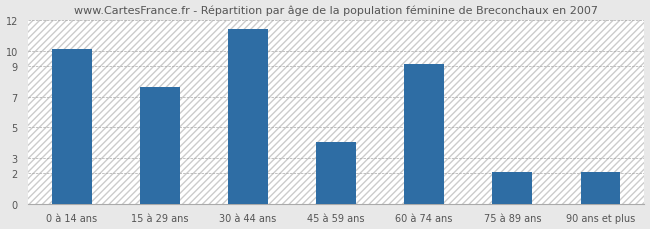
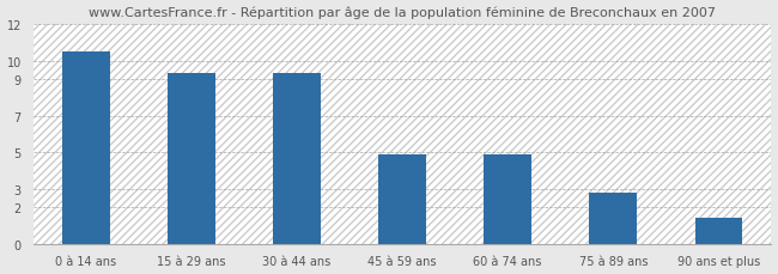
0 à 14 ans: 10.1 -> 10.5
15 à 29 ans: 7.6 -> 9.3
30 à 44 ans: 11.4 -> 9.3
45 à 59 ans: 4.0 -> 4.9
60 à 74 ans: 9.1 -> 4.9
75 à 89 ans: 2.1 -> 2.8
90 ans et plus: 2.1 -> 1.4
